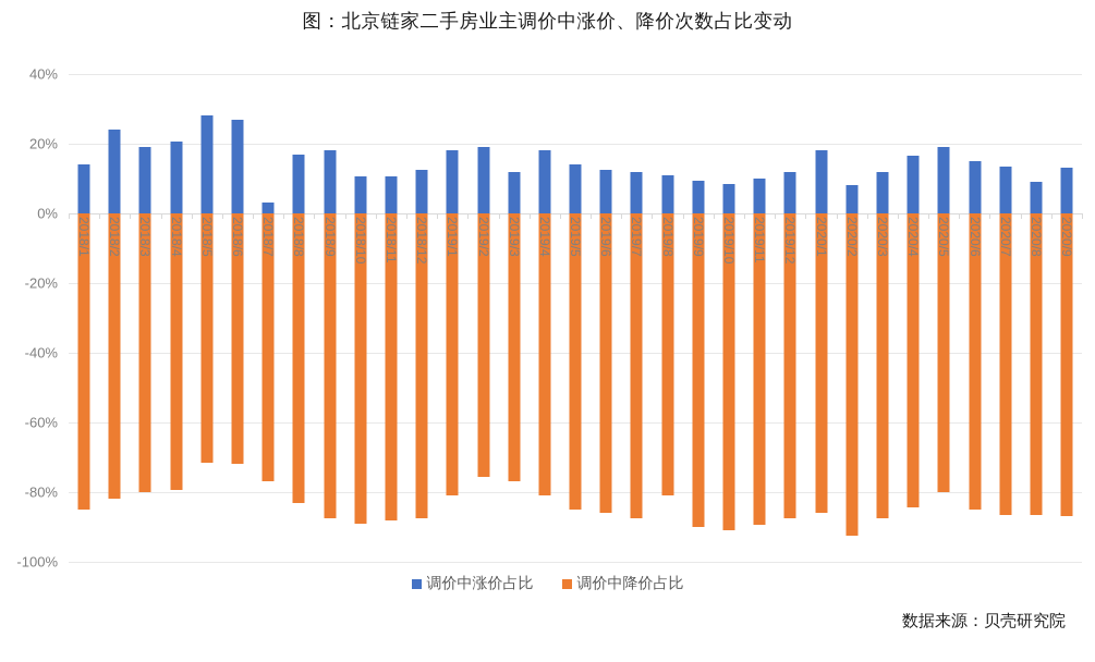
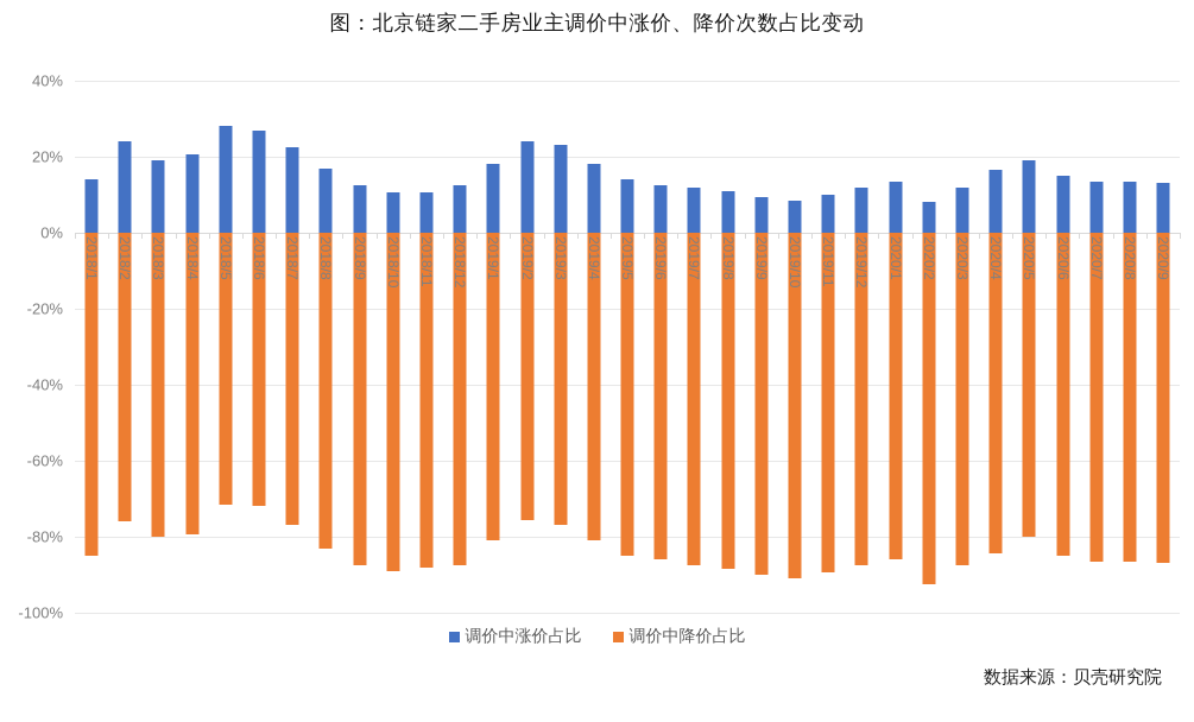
调价中降价占比/2018/2: -82% -> -76%
调价中涨价占比/2018/7: 3% -> 22%
调价中涨价占比/2018/9: 18% -> 12%
调价中涨价占比/2019/2: 19% -> 24%
调价中涨价占比/2019/3: 12% -> 23%
调价中降价占比/2019/8: -81% -> -88%
调价中涨价占比/2020/1: 18% -> 14%
调价中涨价占比/2020/8: 9% -> 14%
